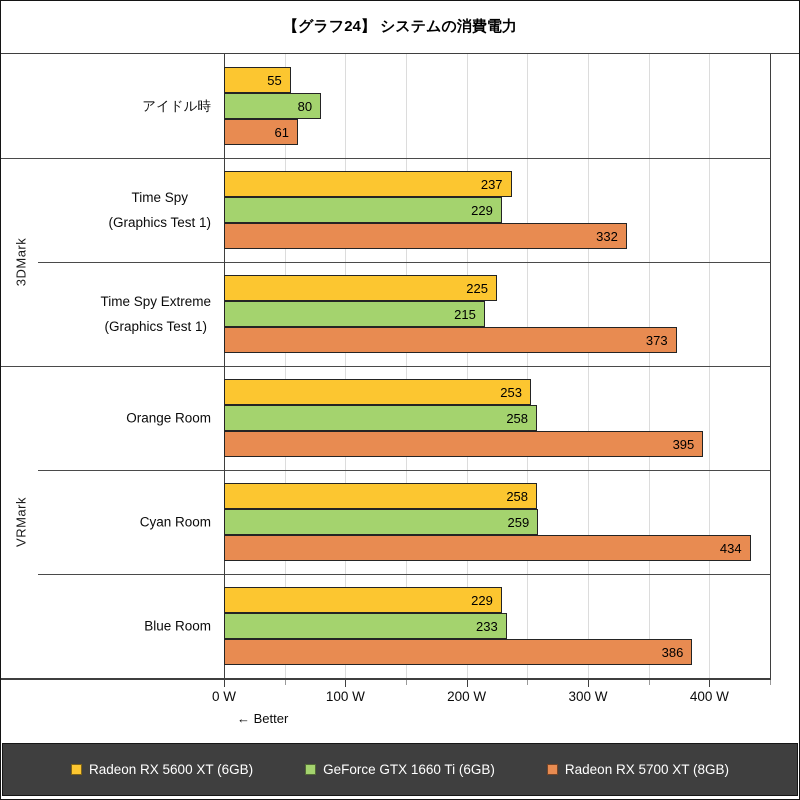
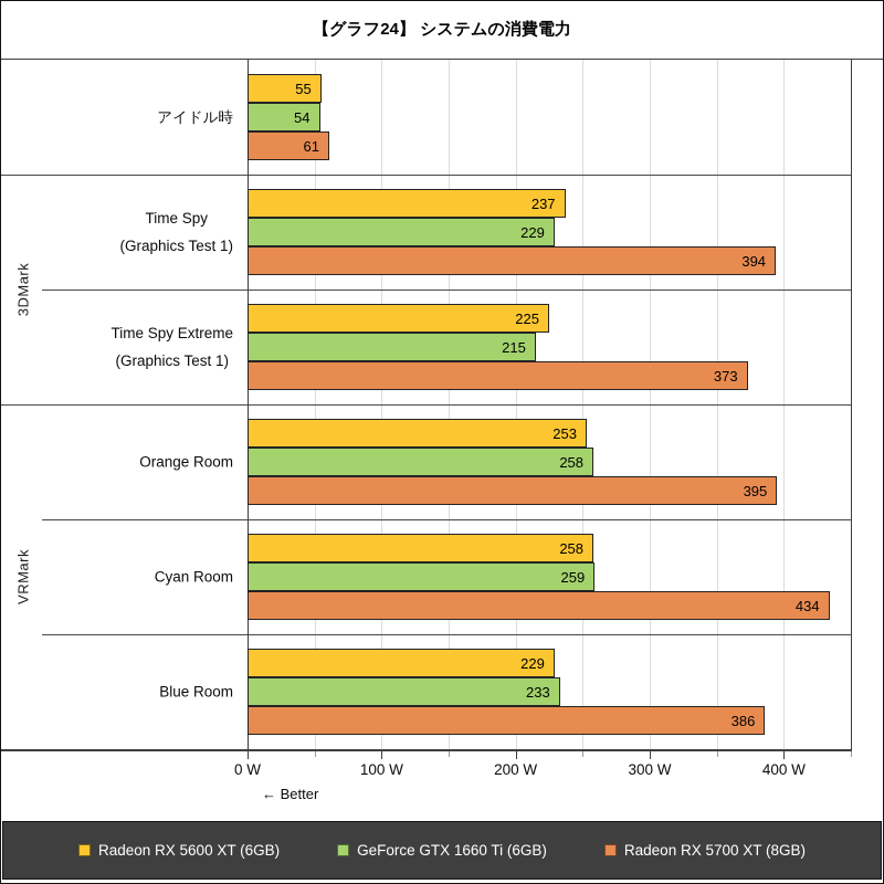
GeForce GTX 1660 Ti (6GB)/アイドル時: 80 -> 54
Radeon RX 5700 XT (8GB)/Time Spy (Graphics Test 1): 332 -> 394
